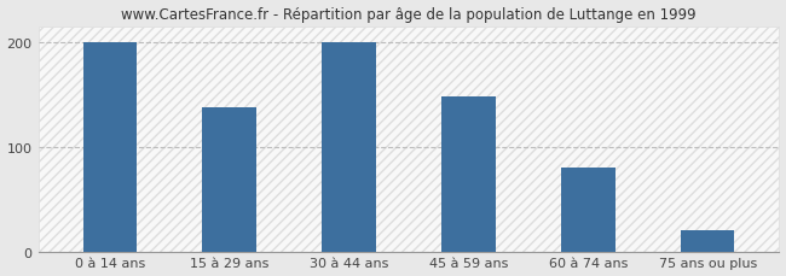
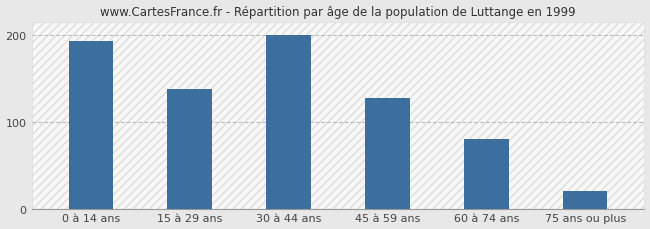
0 à 14 ans: 200 -> 193
45 à 59 ans: 148 -> 127
